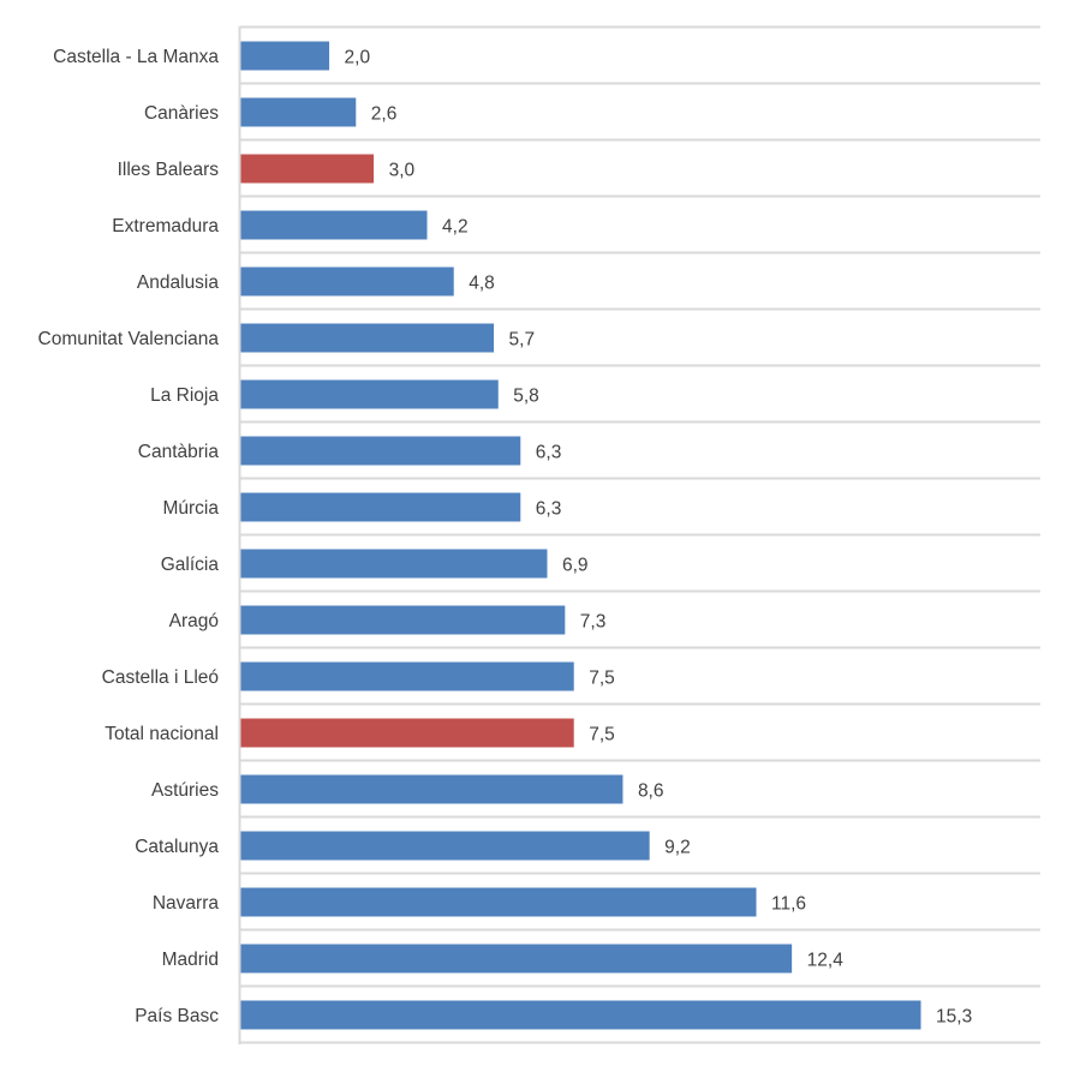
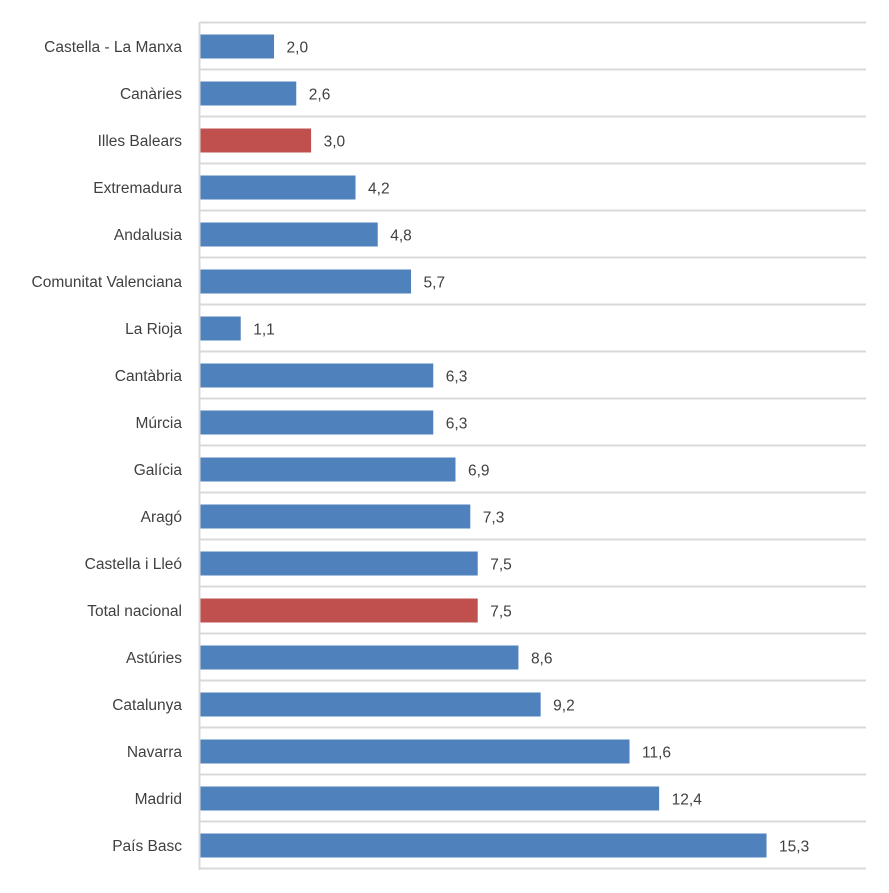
La Rioja: 5,8 -> 1,1
